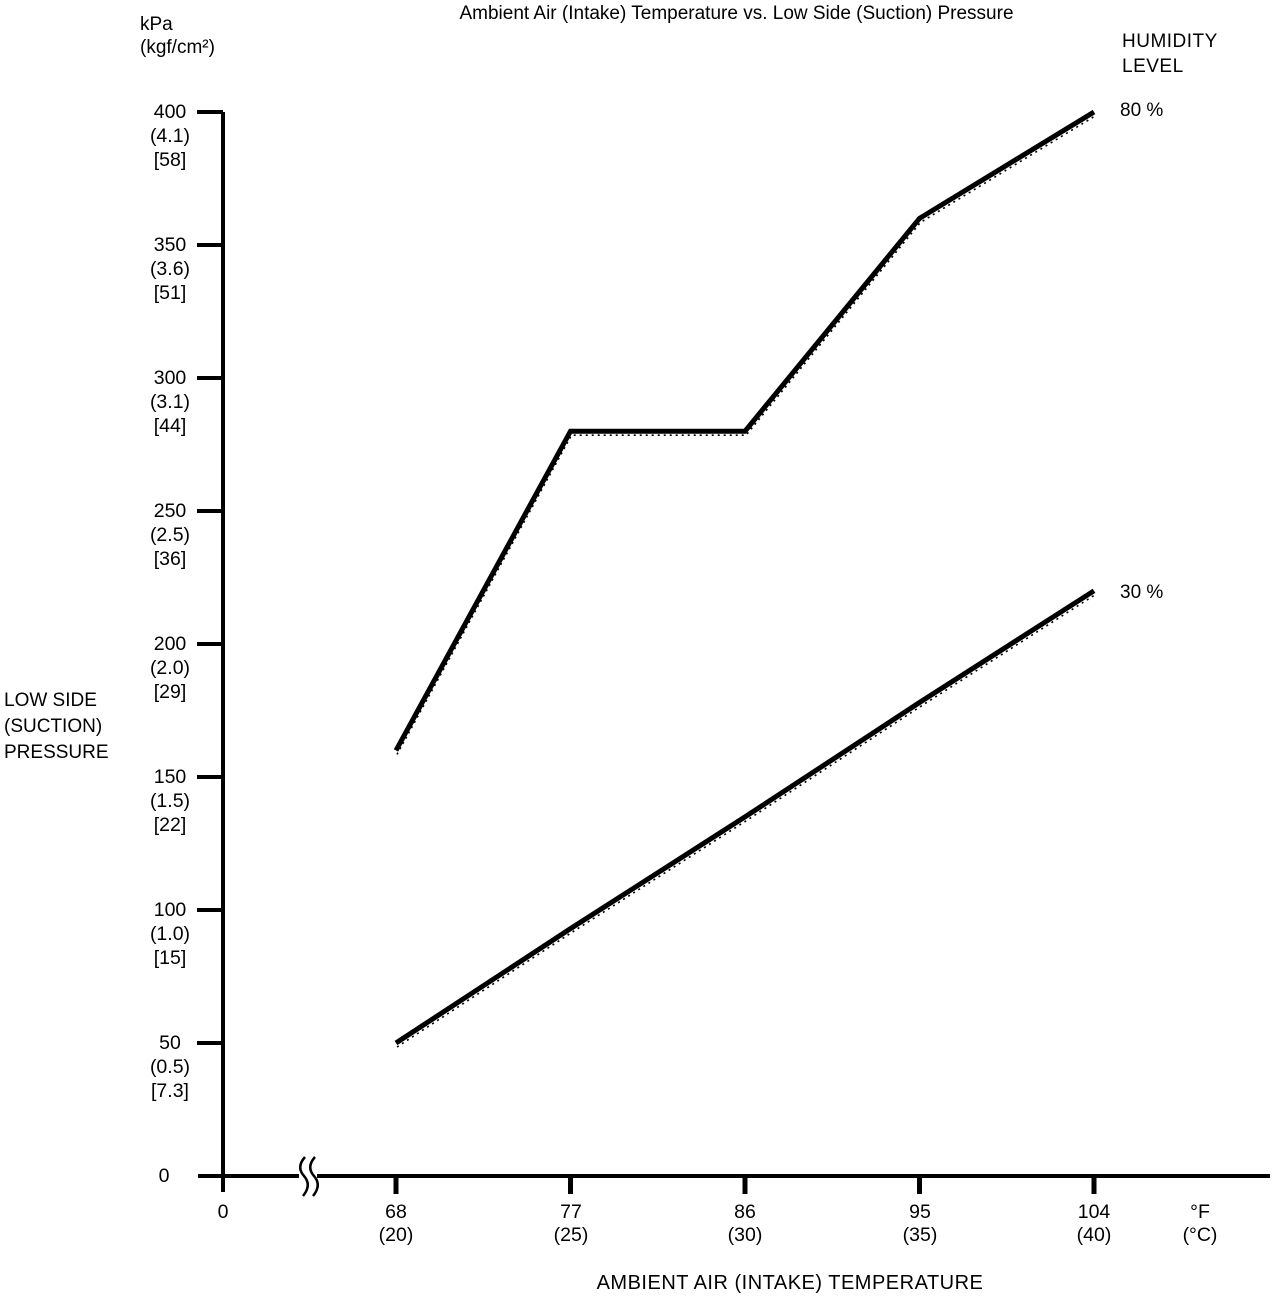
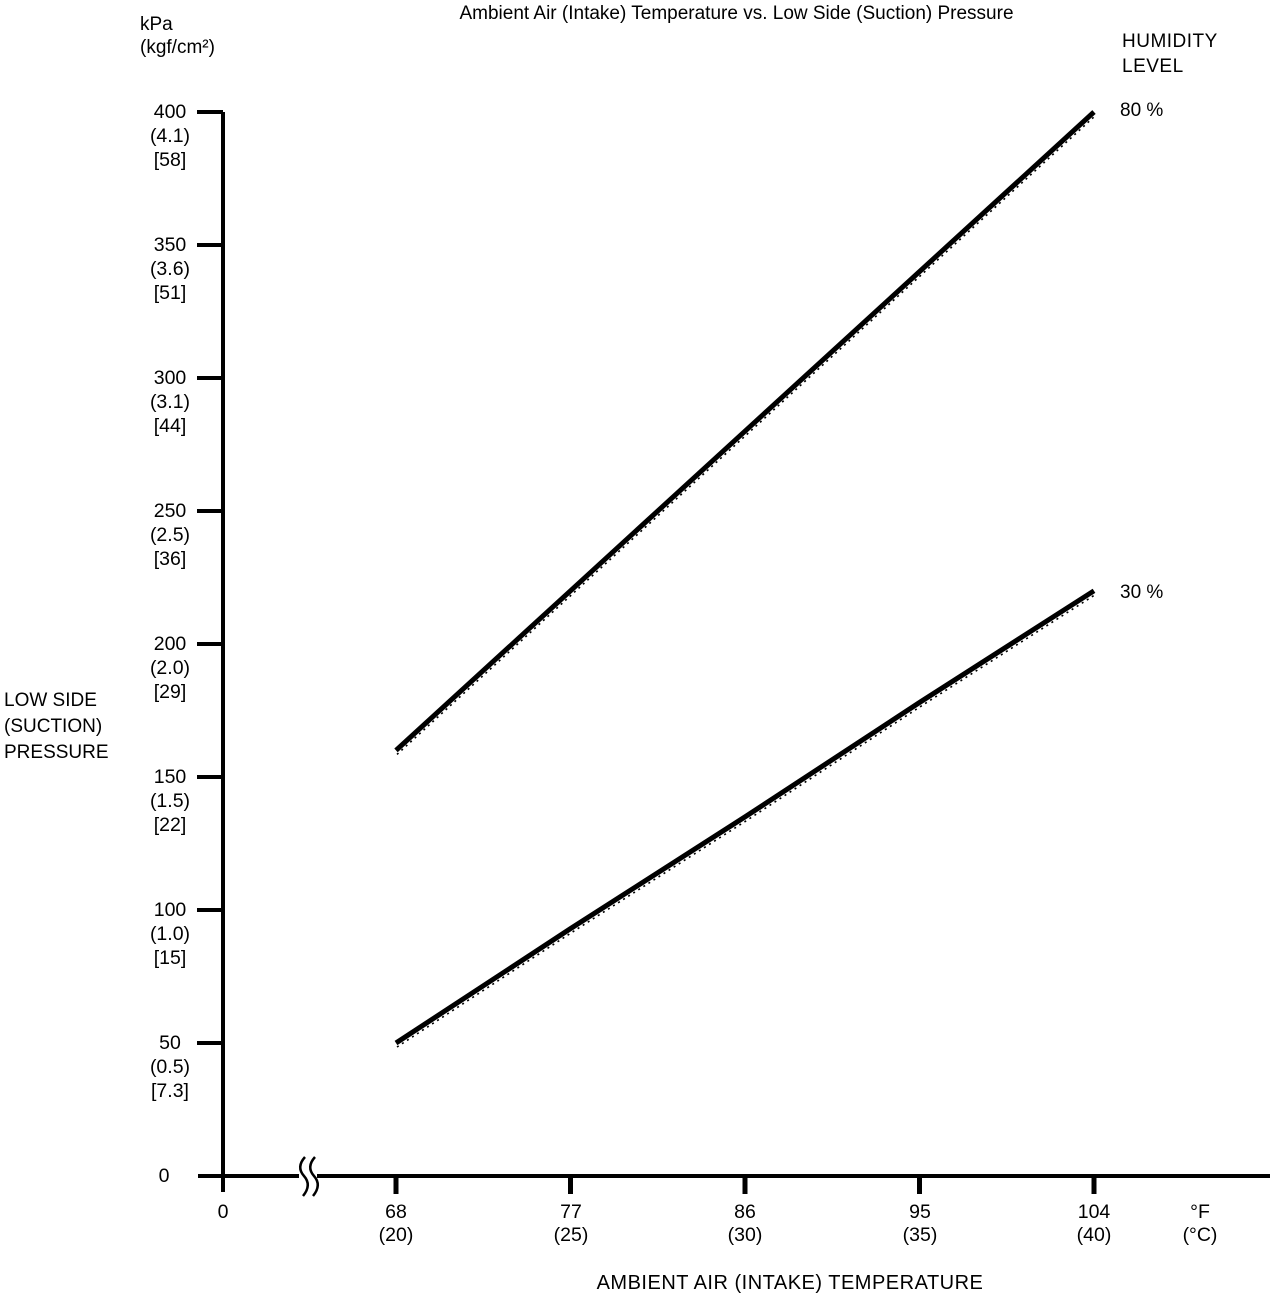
80 %/77: 280 -> 220
80 %/95: 360 -> 340
